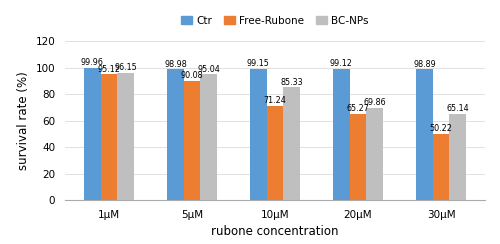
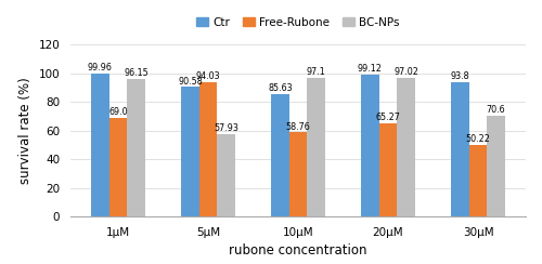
Free-Rubone/1μM: 95 -> 69
Ctr/5μM: 98.98 -> 90.58
Free-Rubone/5μM: 90.08 -> 94.03
BC-NPs/5μM: 95.04 -> 57.93
Ctr/10μM: 99.15 -> 85.63
Free-Rubone/10μM: 71.24 -> 58.76
BC-NPs/10μM: 85.33 -> 97.1
BC-NPs/20μM: 69.86 -> 97.02
Ctr/30μM: 98.89 -> 93.8
BC-NPs/30μM: 65.14 -> 70.6
